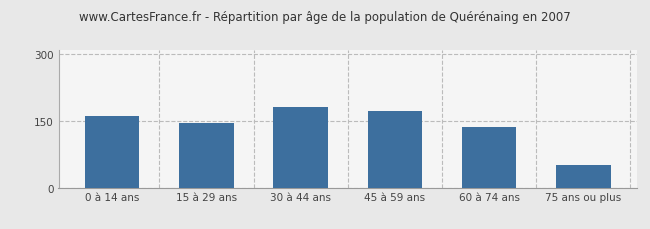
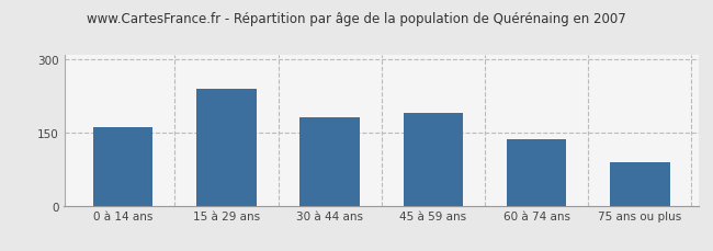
15 à 29 ans: 145 -> 240
45 à 59 ans: 172 -> 190
75 ans ou plus: 50 -> 90
